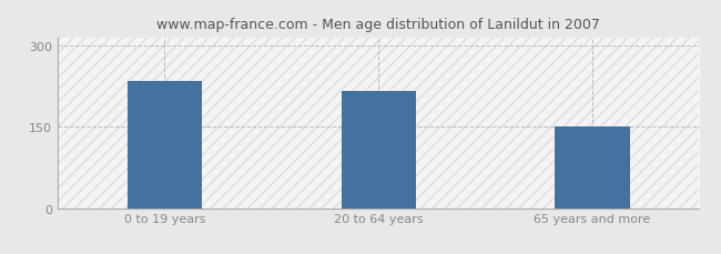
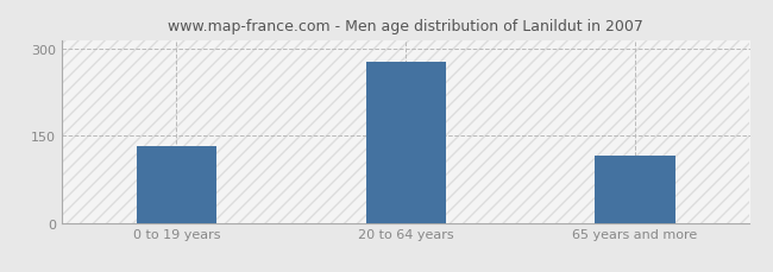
0 to 19 years: 235 -> 133
20 to 64 years: 215 -> 277
65 years and more: 150 -> 115
